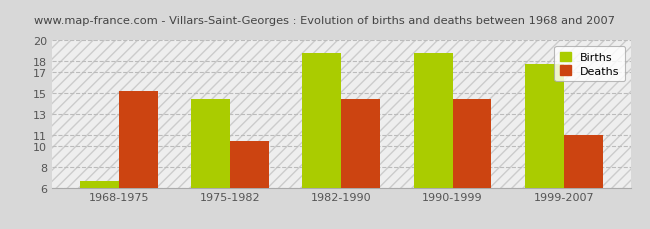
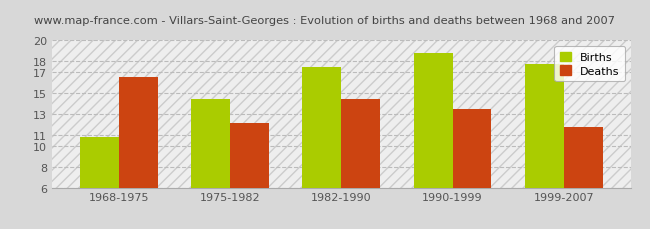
Births/1968-1975: 6.6 -> 10.8
Deaths/1968-1975: 15.2 -> 16.5
Deaths/1975-1982: 10.4 -> 12.1
Births/1982-1990: 18.8 -> 17.5
Deaths/1990-1999: 14.4 -> 13.5
Deaths/1999-2007: 11.0 -> 11.8
